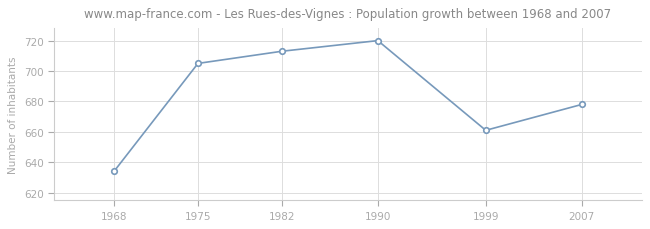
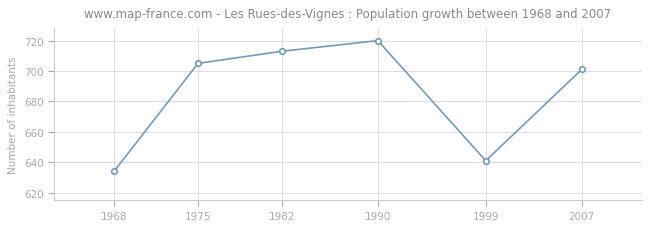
1999: 661 -> 641
2007: 678 -> 701
